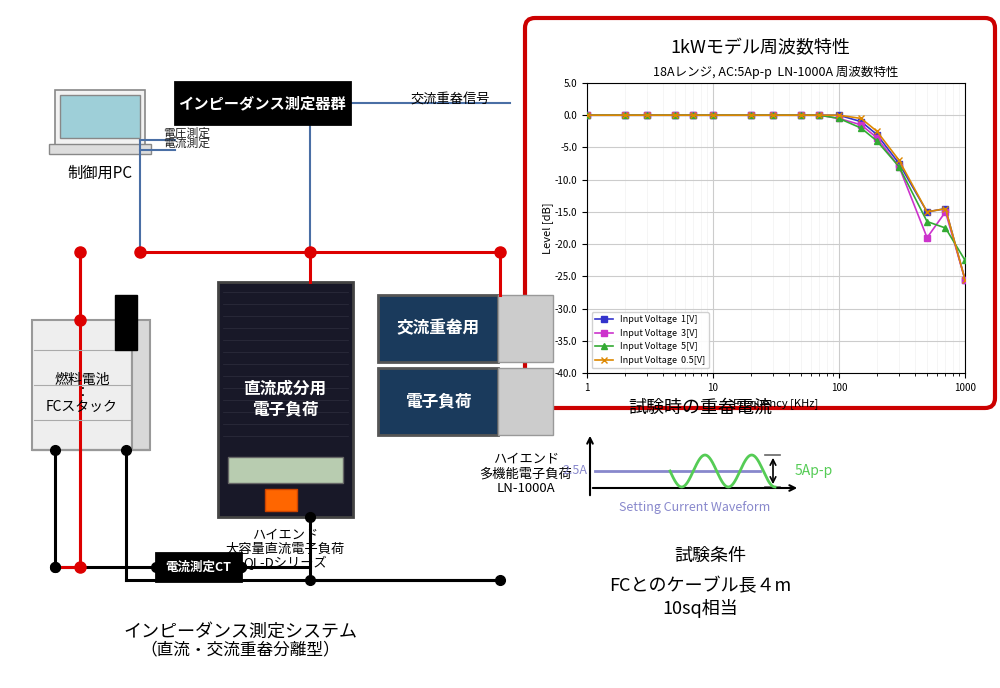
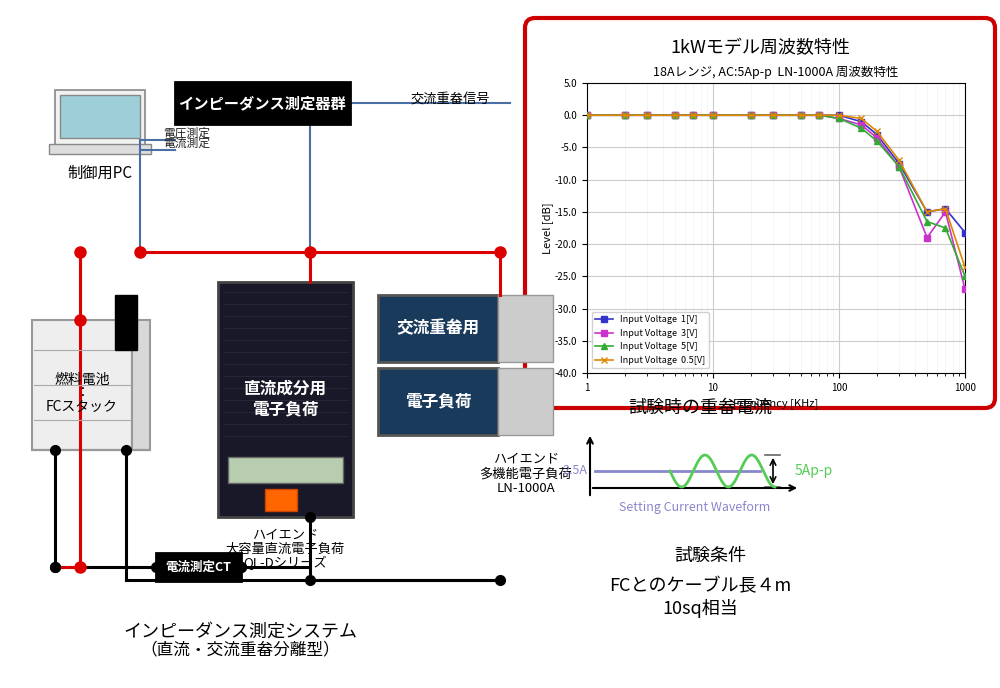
18Aレンジ, AC:5Ap-p LN-1000A 周波数特性/Input Voltage 1[V]/1000: -25.5 -> -18.2
18Aレンジ, AC:5Ap-p LN-1000A 周波数特性/Input Voltage 3[V]/1000: -25.5 -> -27.0
18Aレンジ, AC:5Ap-p LN-1000A 周波数特性/Input Voltage 5[V]/1000: -22.5 -> -25.0
18Aレンジ, AC:5Ap-p LN-1000A 周波数特性/Input Voltage 0.5[V]/1000: -25.5 -> -23.6
